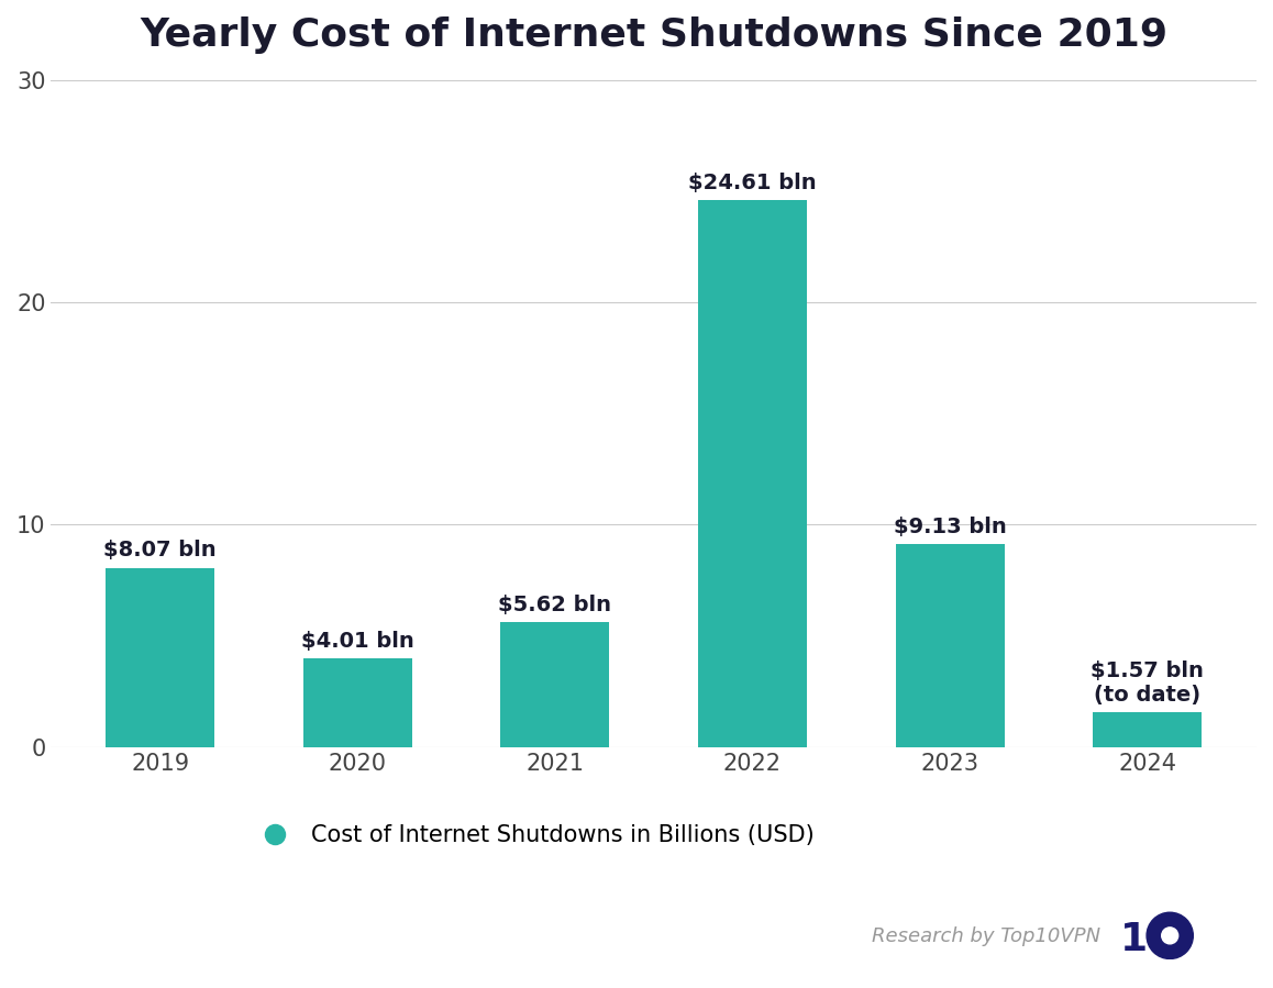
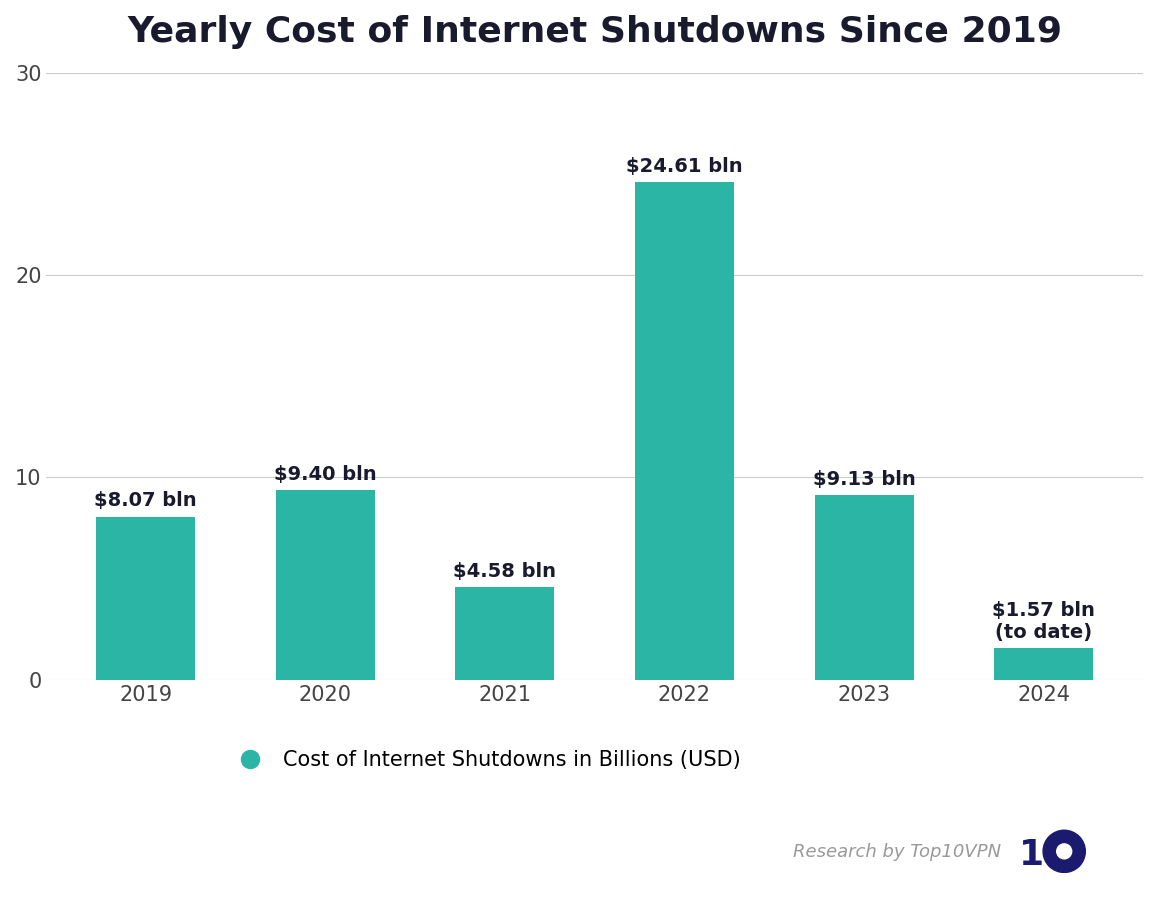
2020: $4.01 -> $9.40
2021: $5.62 -> $4.58
